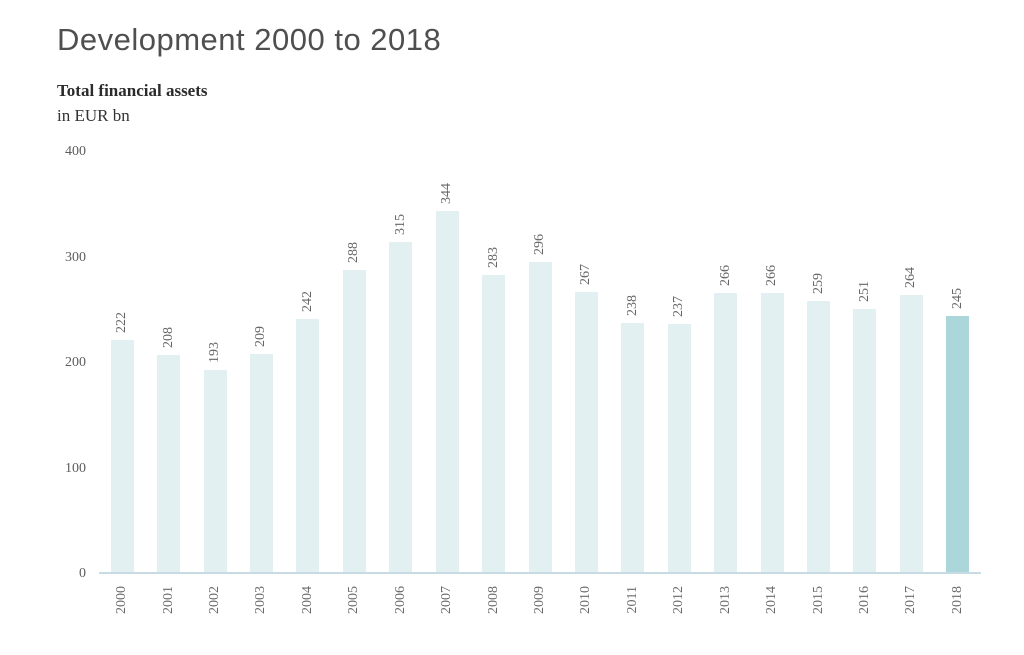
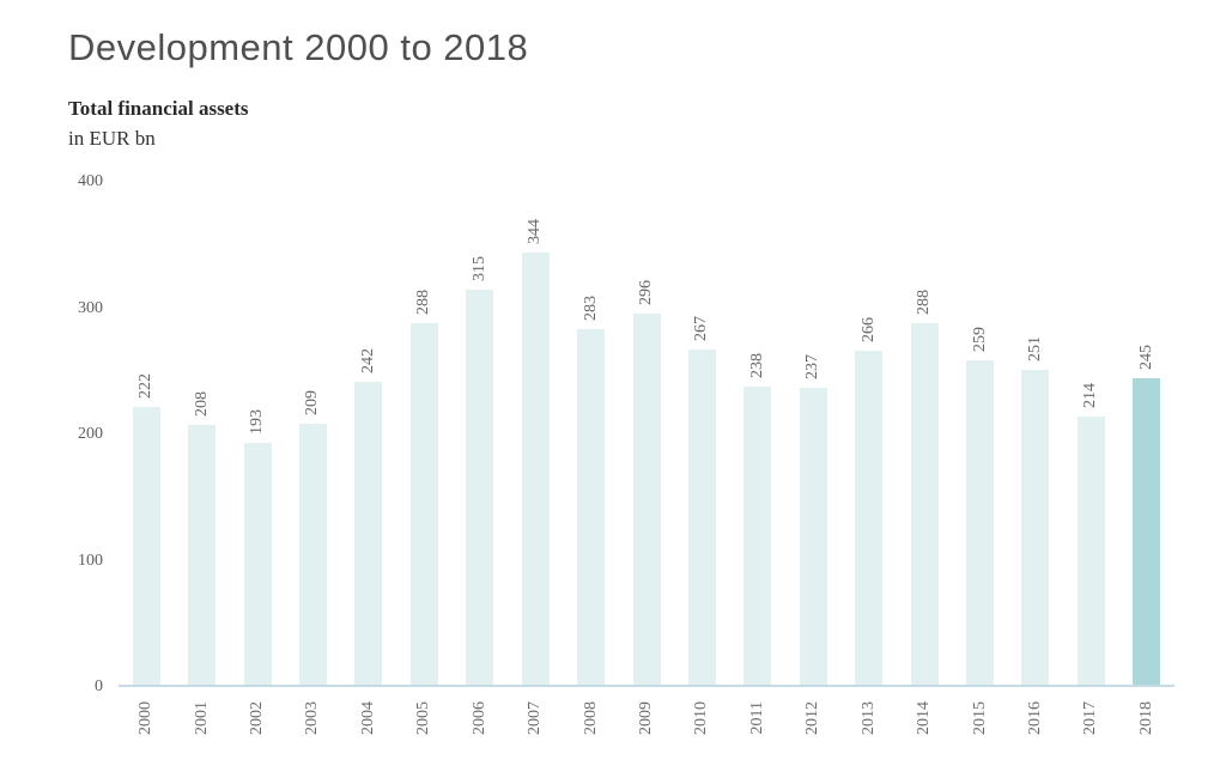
2014: 266 -> 288
2017: 264 -> 214
